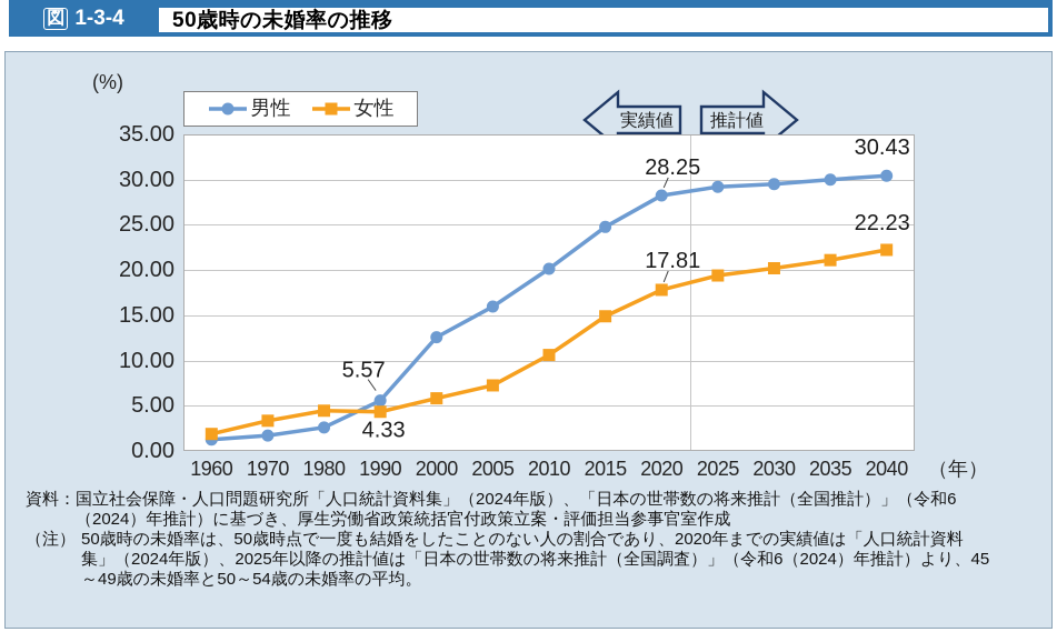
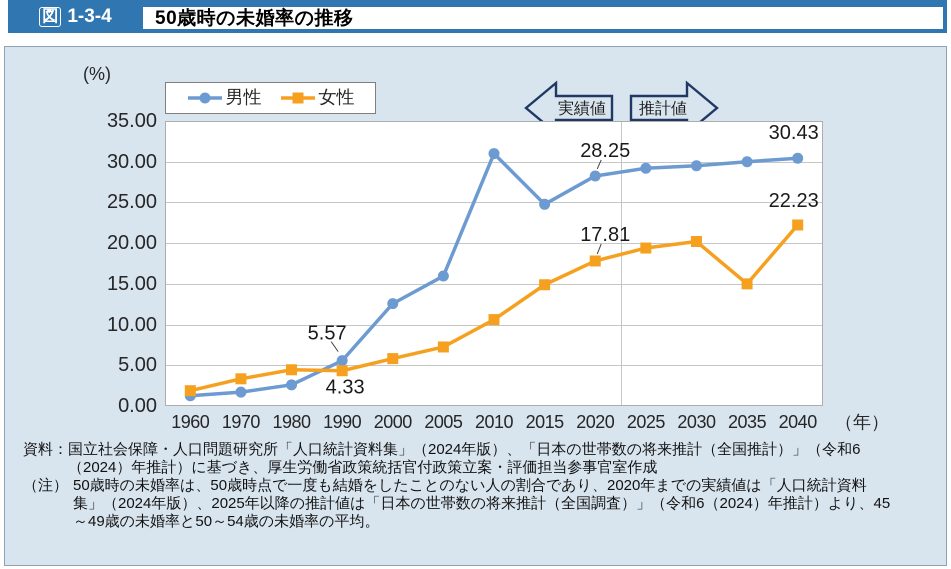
男性/2010: 20 -> 31
女性/2035: 21 -> 15
